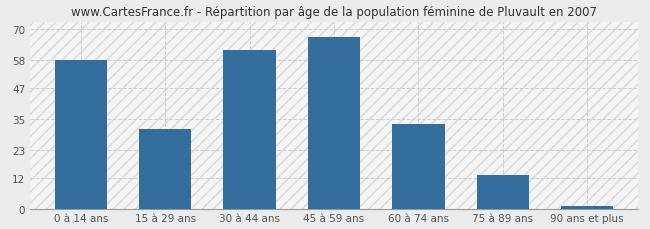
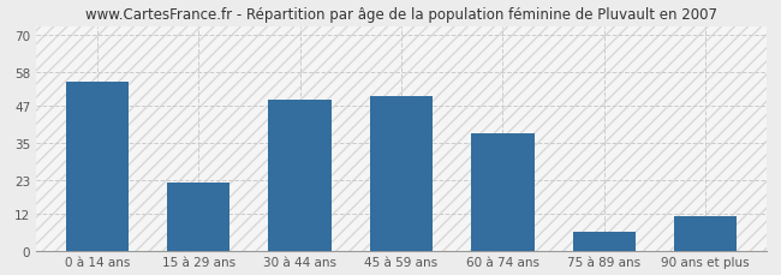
0 à 14 ans: 58 -> 55
15 à 29 ans: 31 -> 22
30 à 44 ans: 62 -> 49
45 à 59 ans: 67 -> 50
60 à 74 ans: 33 -> 38
75 à 89 ans: 13 -> 6
90 ans et plus: 1 -> 11
